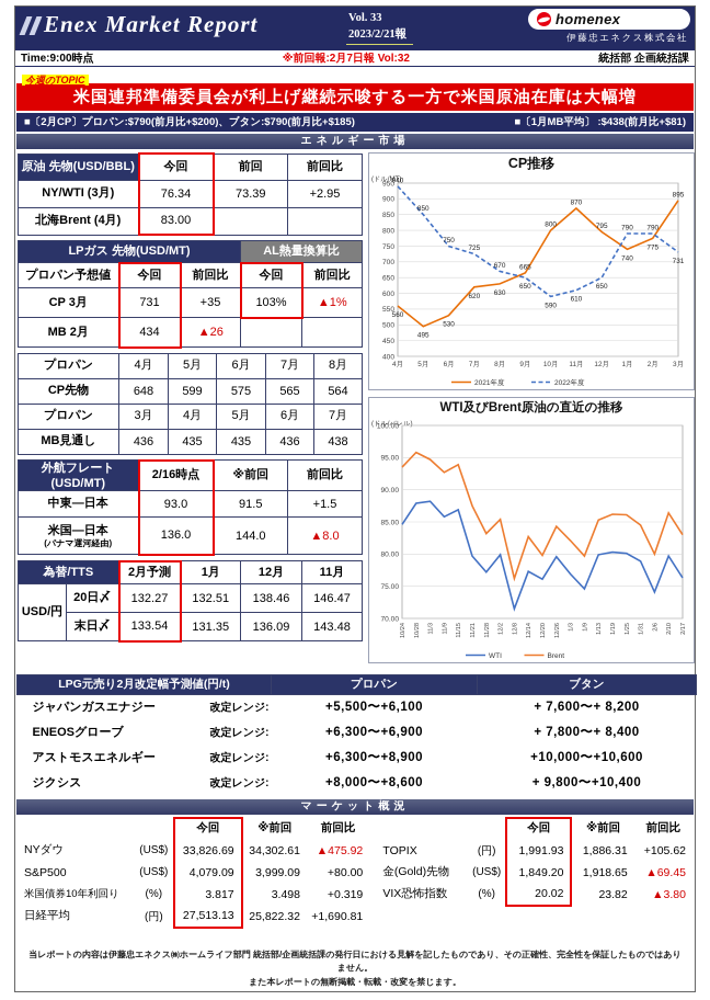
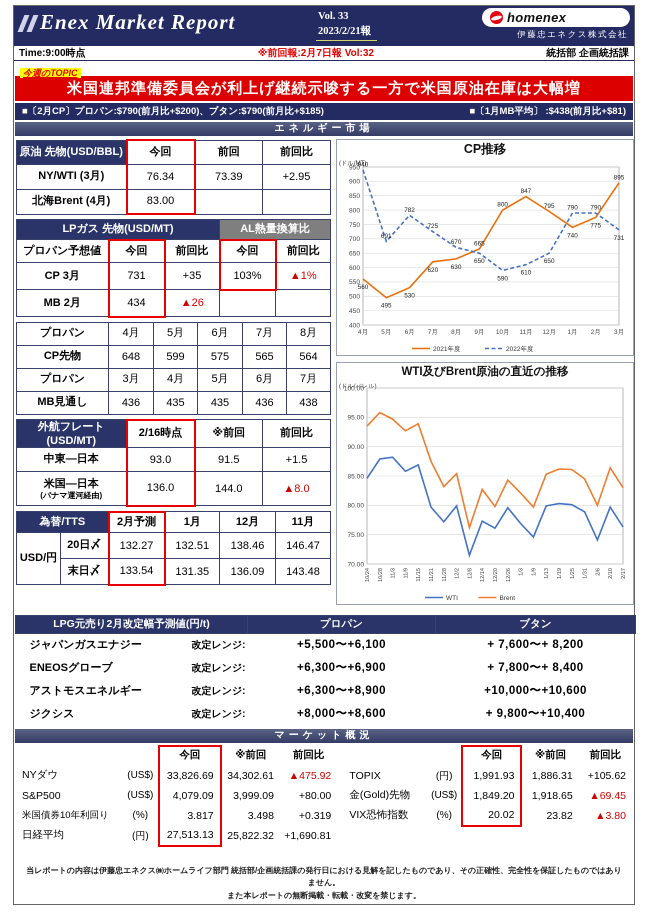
CP推移/2022年度/5月: 850 -> 691
CP推移/2022年度/6月: 750 -> 782
CP推移/2021年度/11月: 870 -> 847
